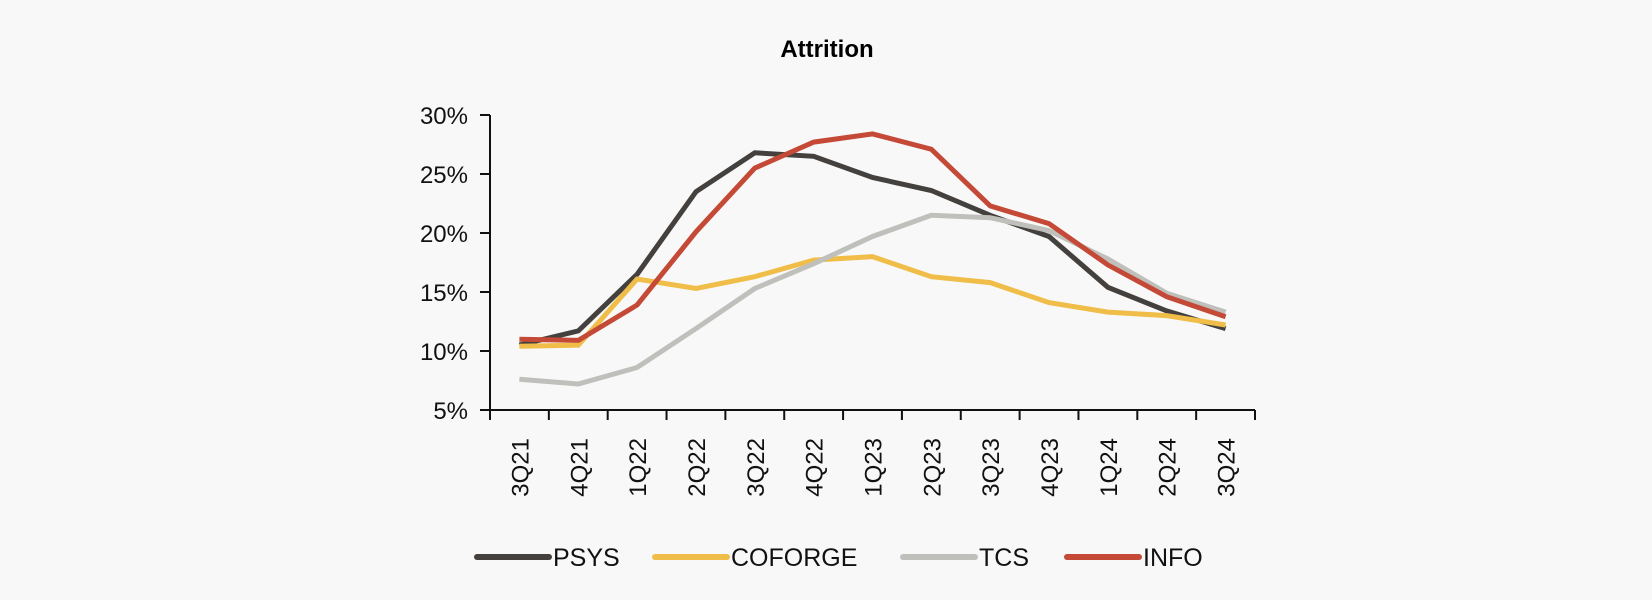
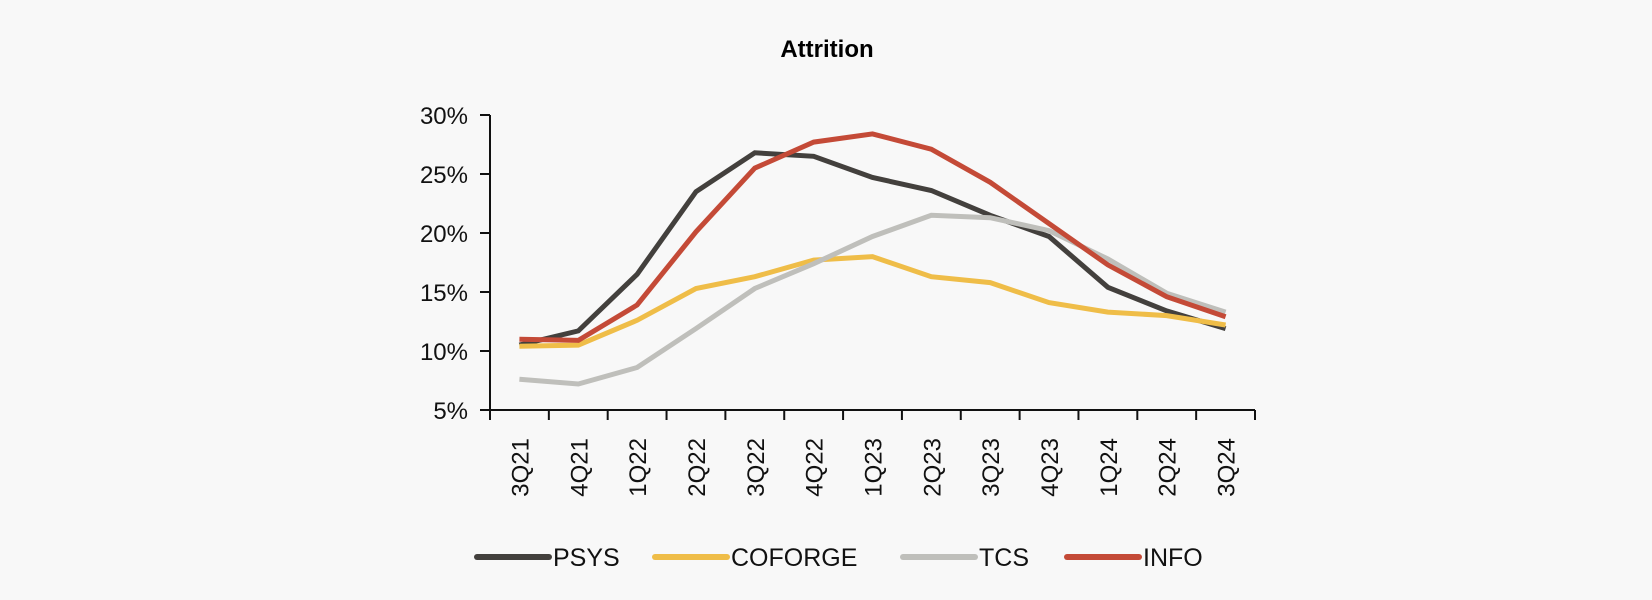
COFORGE/1Q22: 16.1% -> 12.6%
INFO/3Q23: 22.3% -> 24.3%
